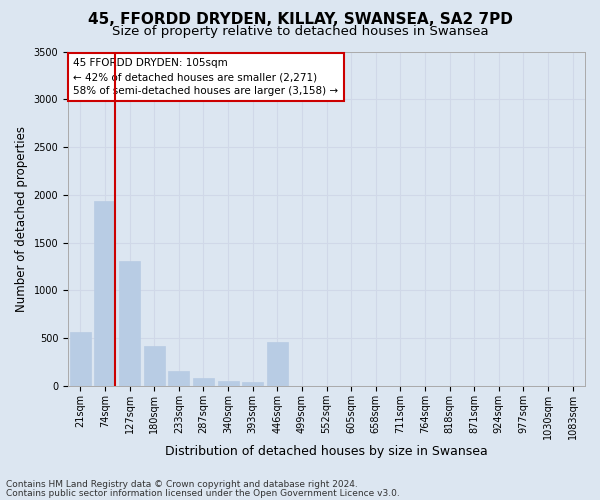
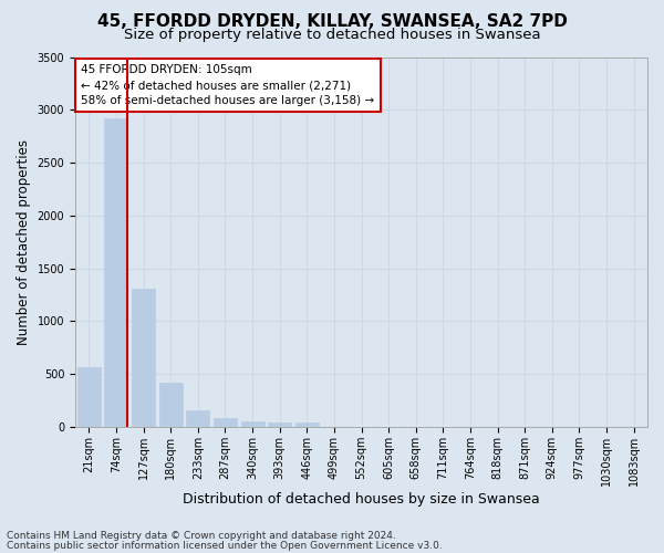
74sqm: 1940 -> 2920
446sqm: 460 -> 40
